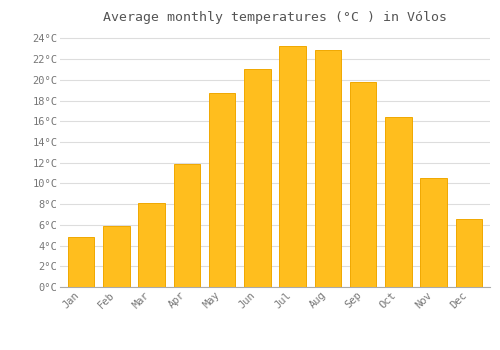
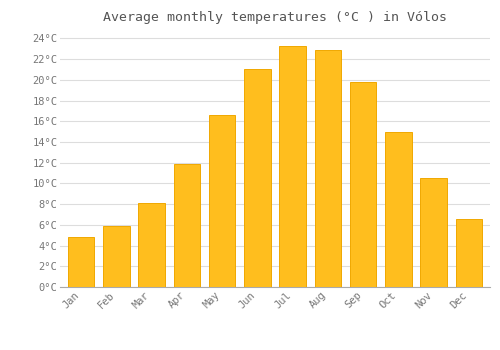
May: 18.7°C -> 16.6°C
Oct: 16.4°C -> 15.0°C
